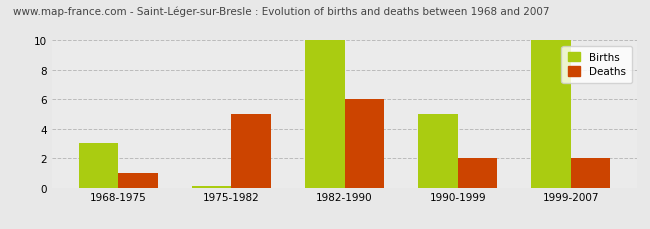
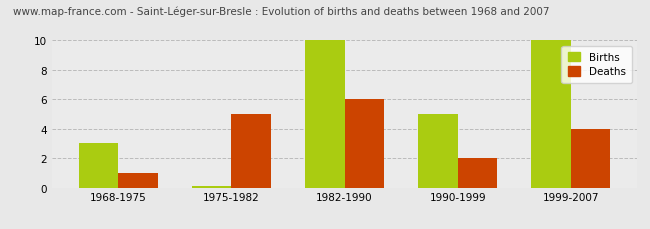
Deaths/1999-2007: 2 -> 4
